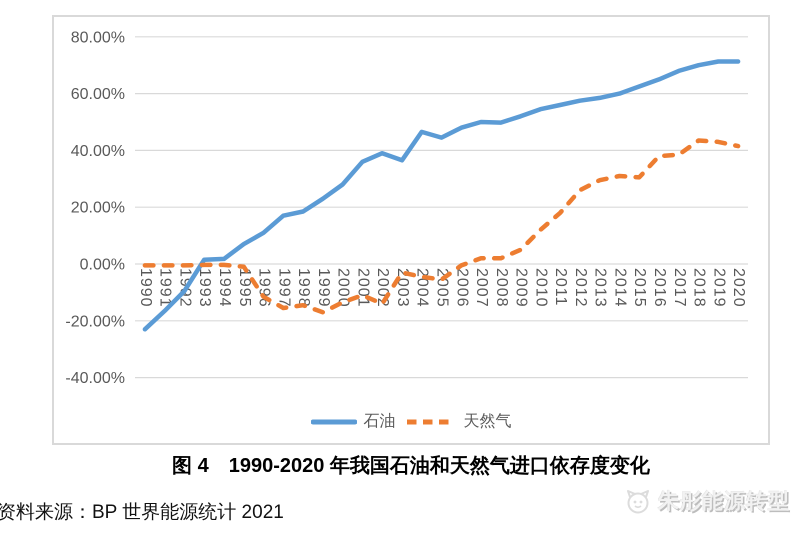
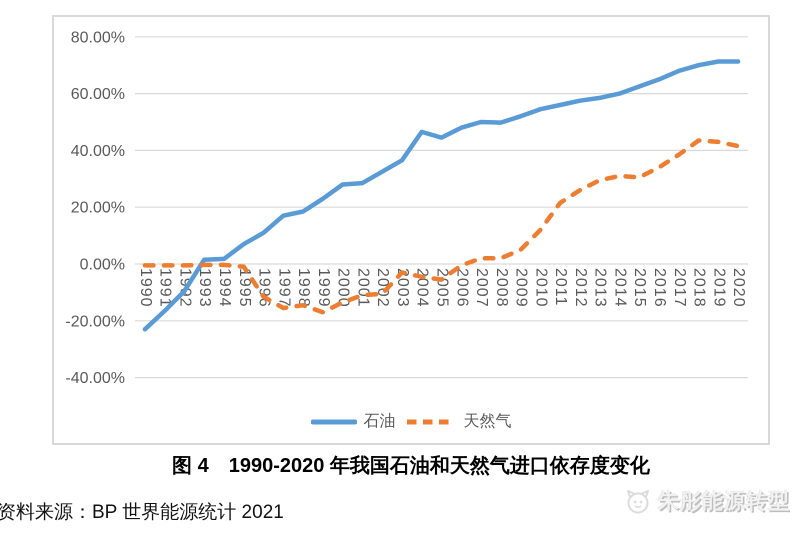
石油/2001: 36% -> 28%
石油/2002: 39% -> 32%
天然气/2002: -14% -> -10%
天然气/2011: 18% -> 22%
天然气/2016: 38% -> 34%
